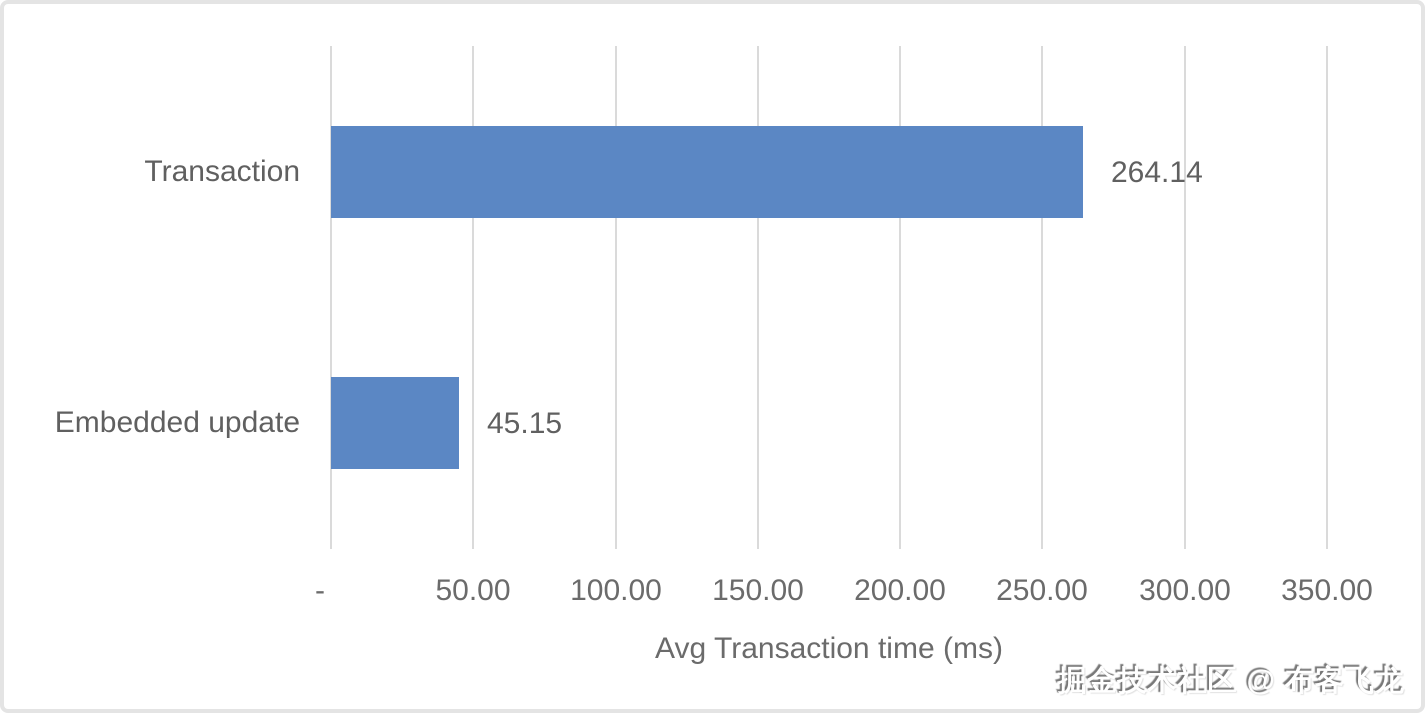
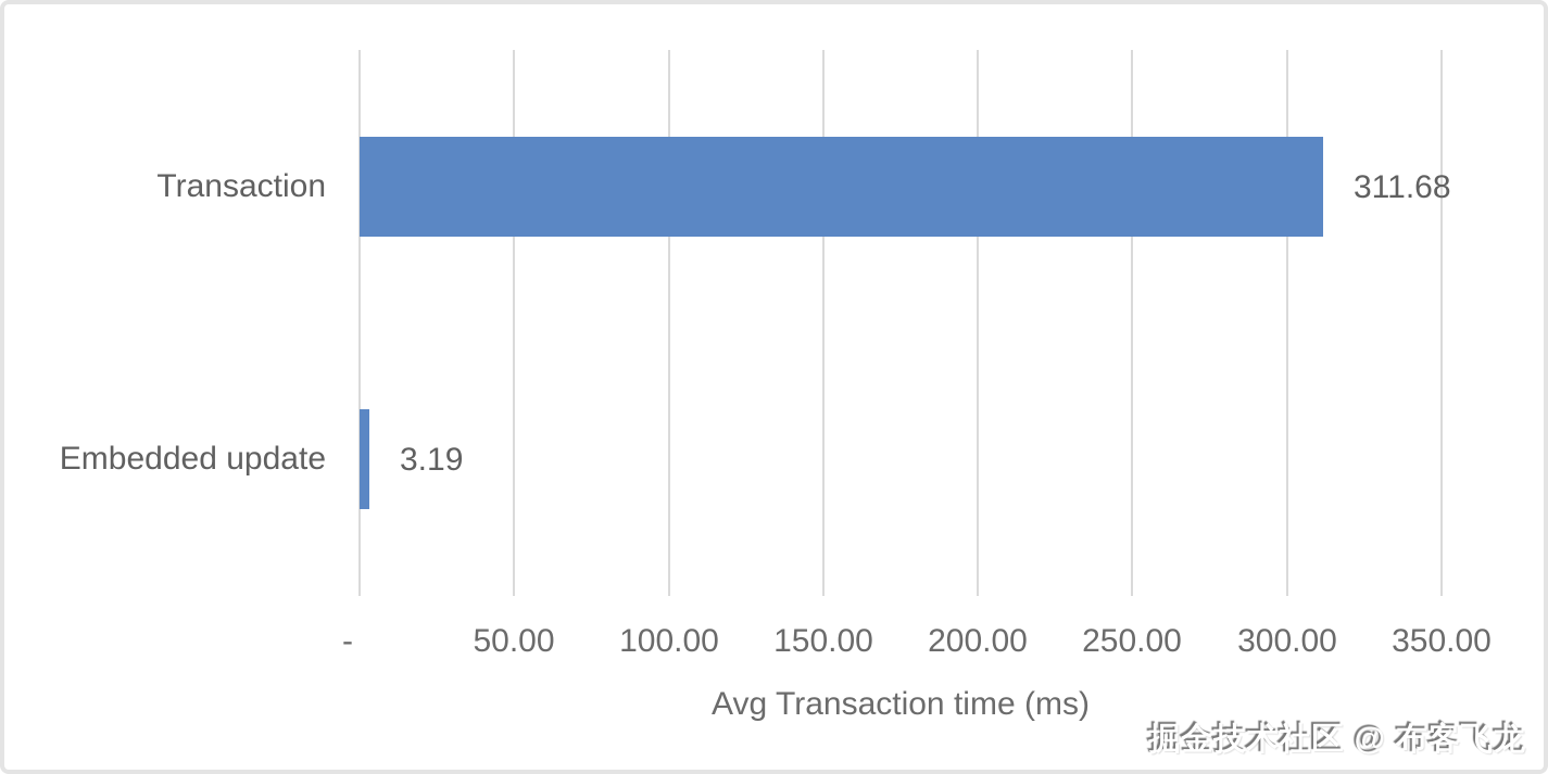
Transaction: 264.14 -> 311.68
Embedded update: 45.15 -> 3.19
